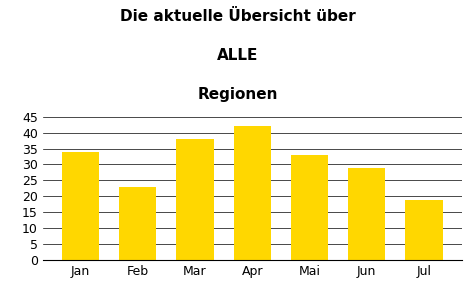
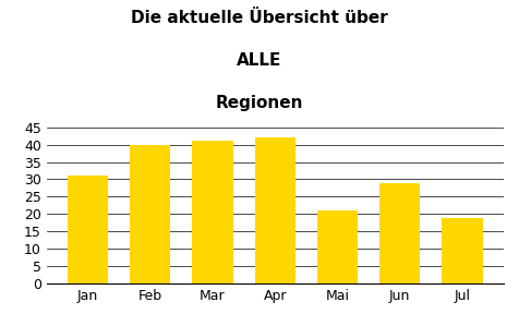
Jan: 34 -> 31
Feb: 23 -> 40
Mar: 38 -> 41
Mai: 33 -> 21
